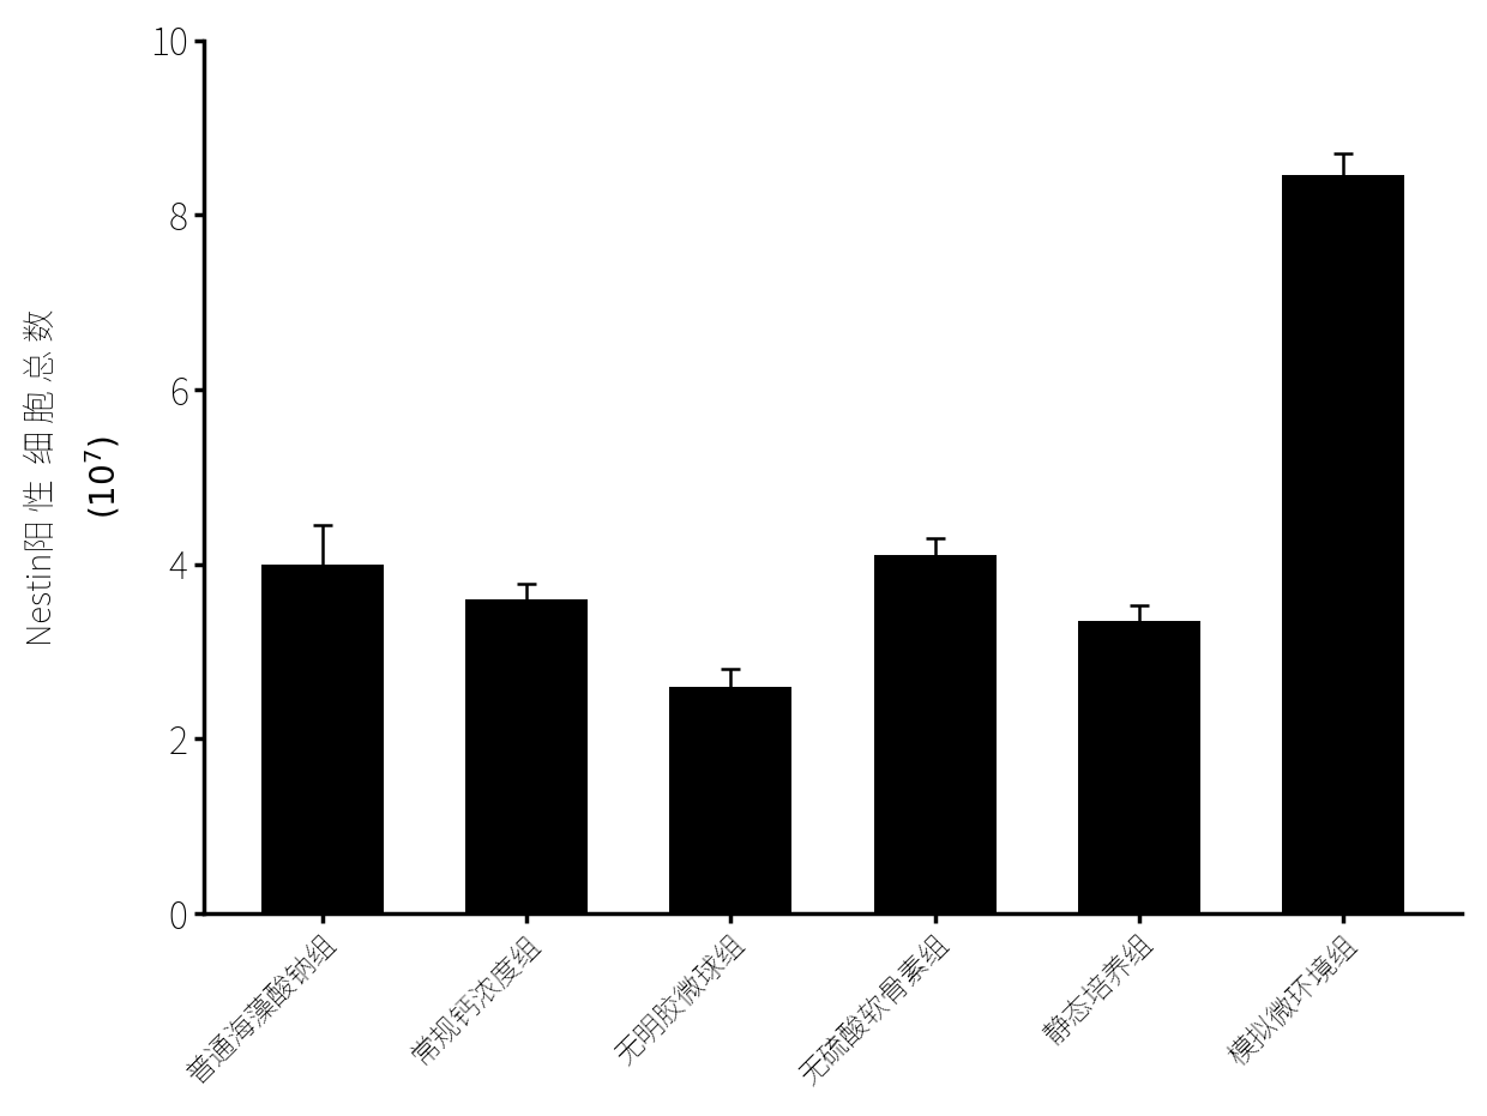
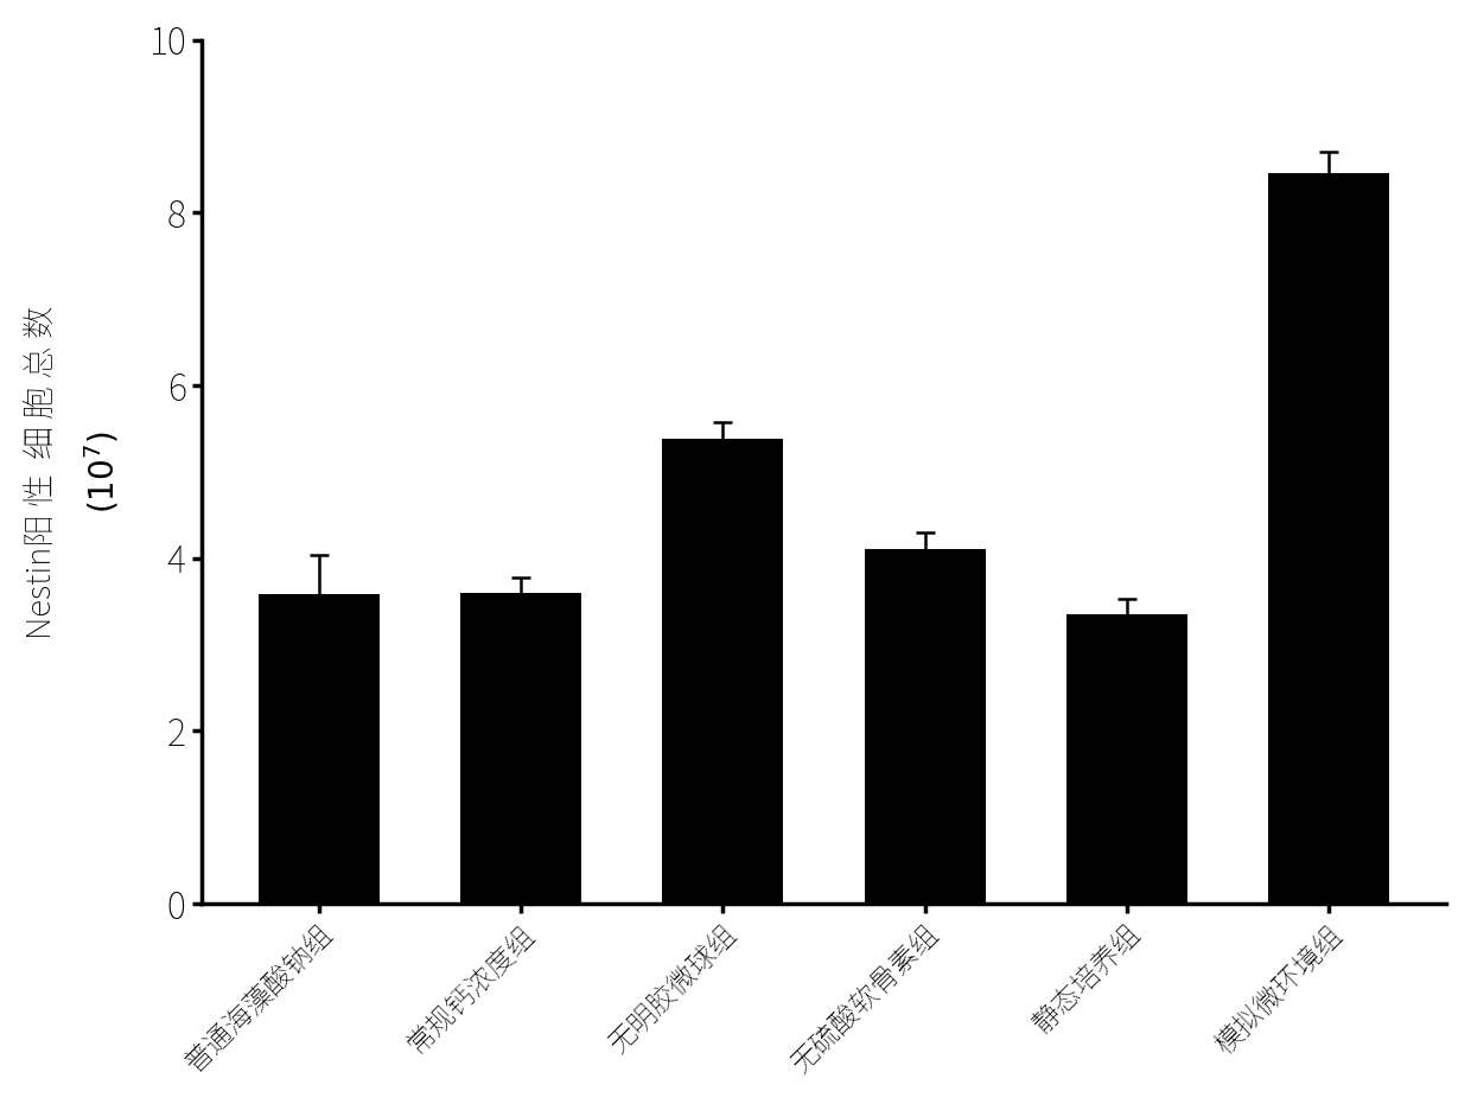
普通海藻酸钠组: 4.00 -> 3.58
无明胶微球组: 2.60 -> 5.38
